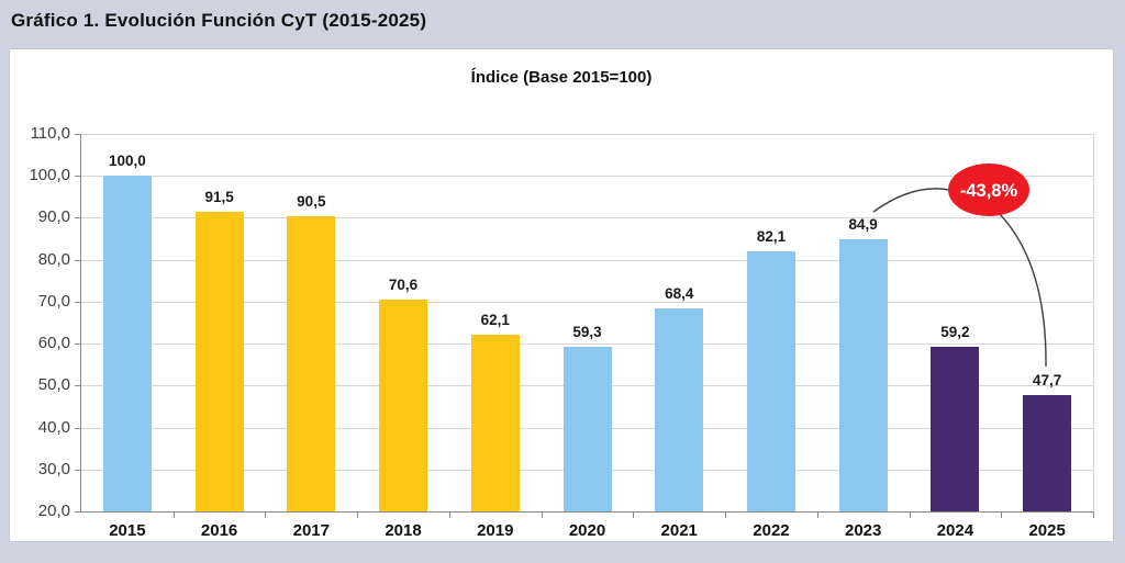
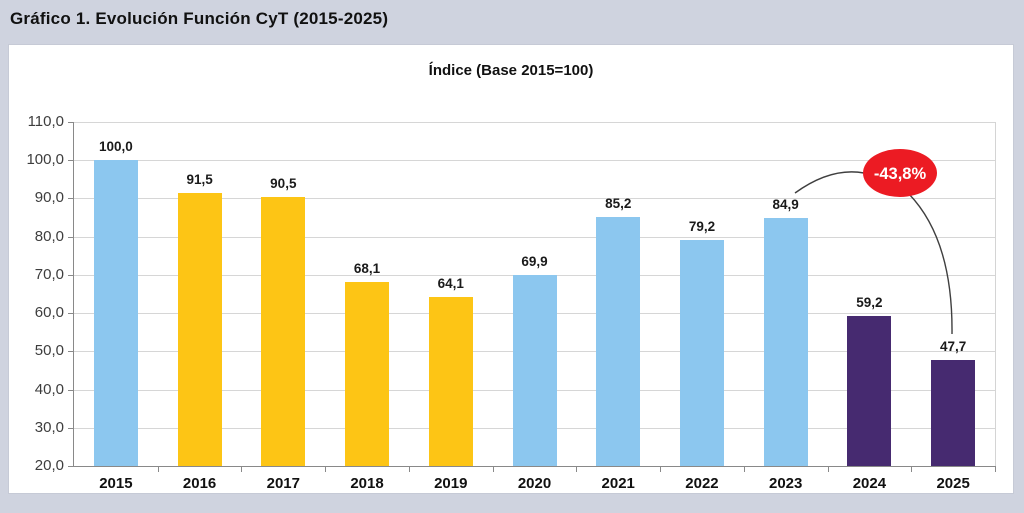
2018: 70,6 -> 68,1
2019: 62,1 -> 64,1
2020: 59,3 -> 69,9
2021: 68,4 -> 85,2
2022: 82,1 -> 79,2
